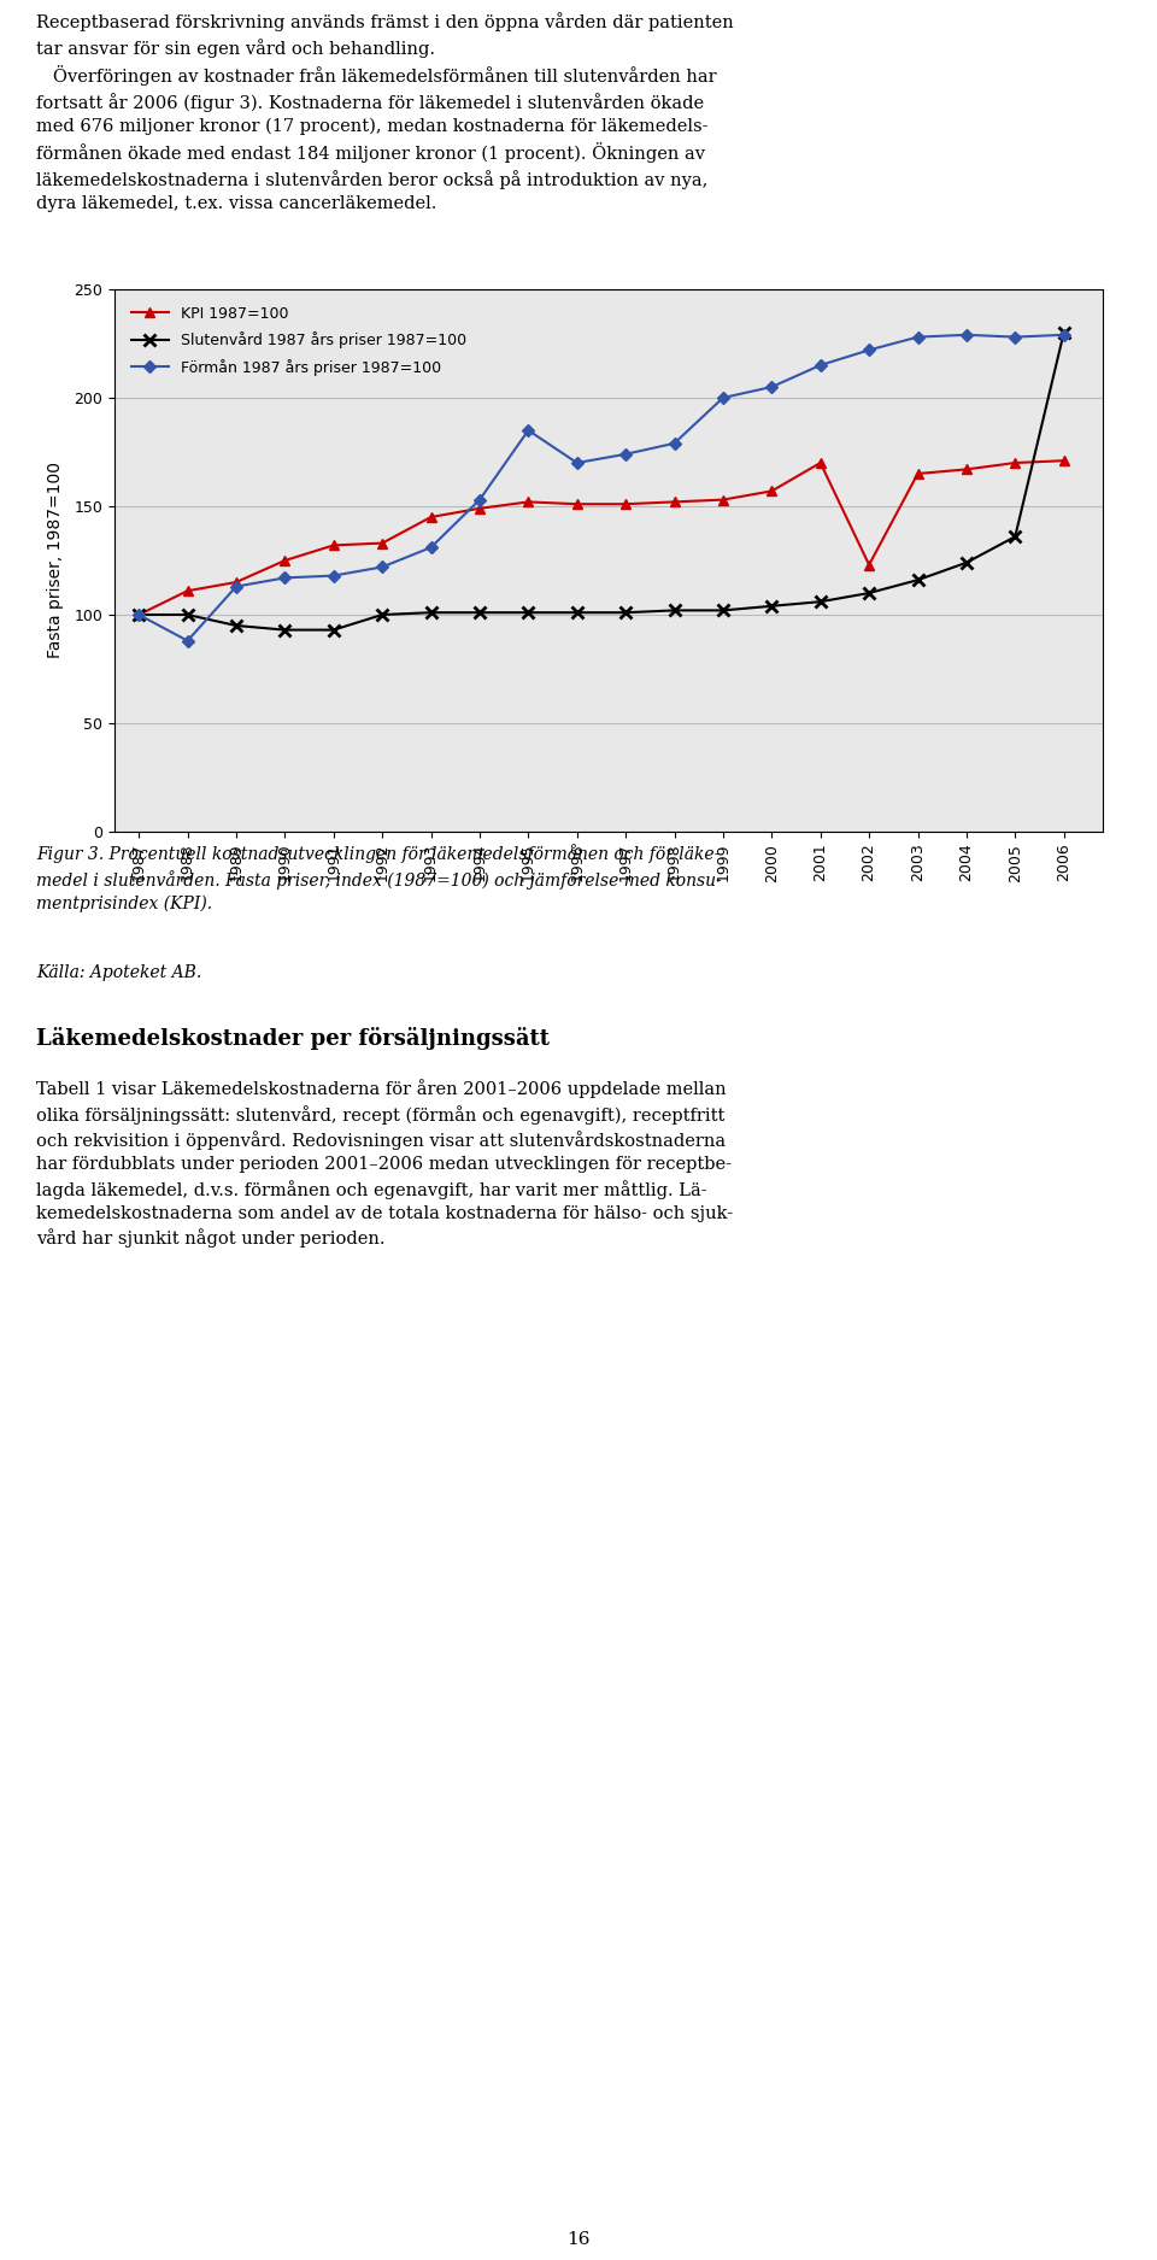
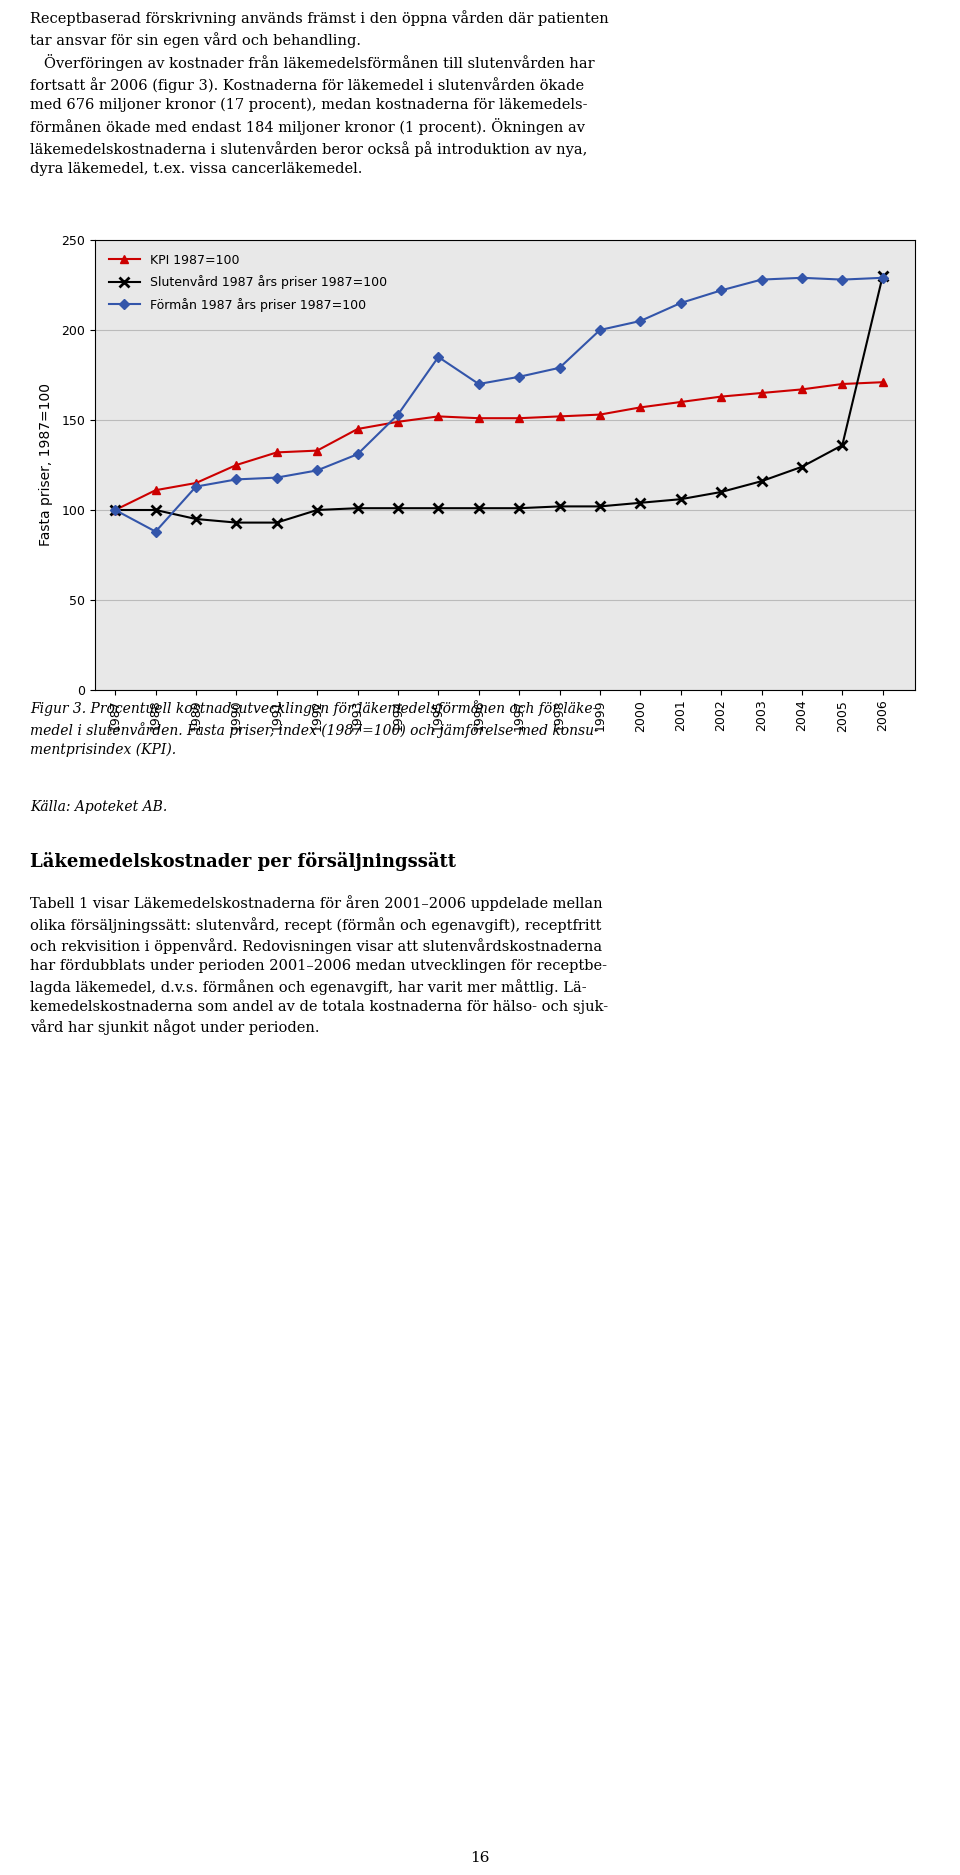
KPI 1987=100/2001: 170 -> 160
KPI 1987=100/2002: 123 -> 163
